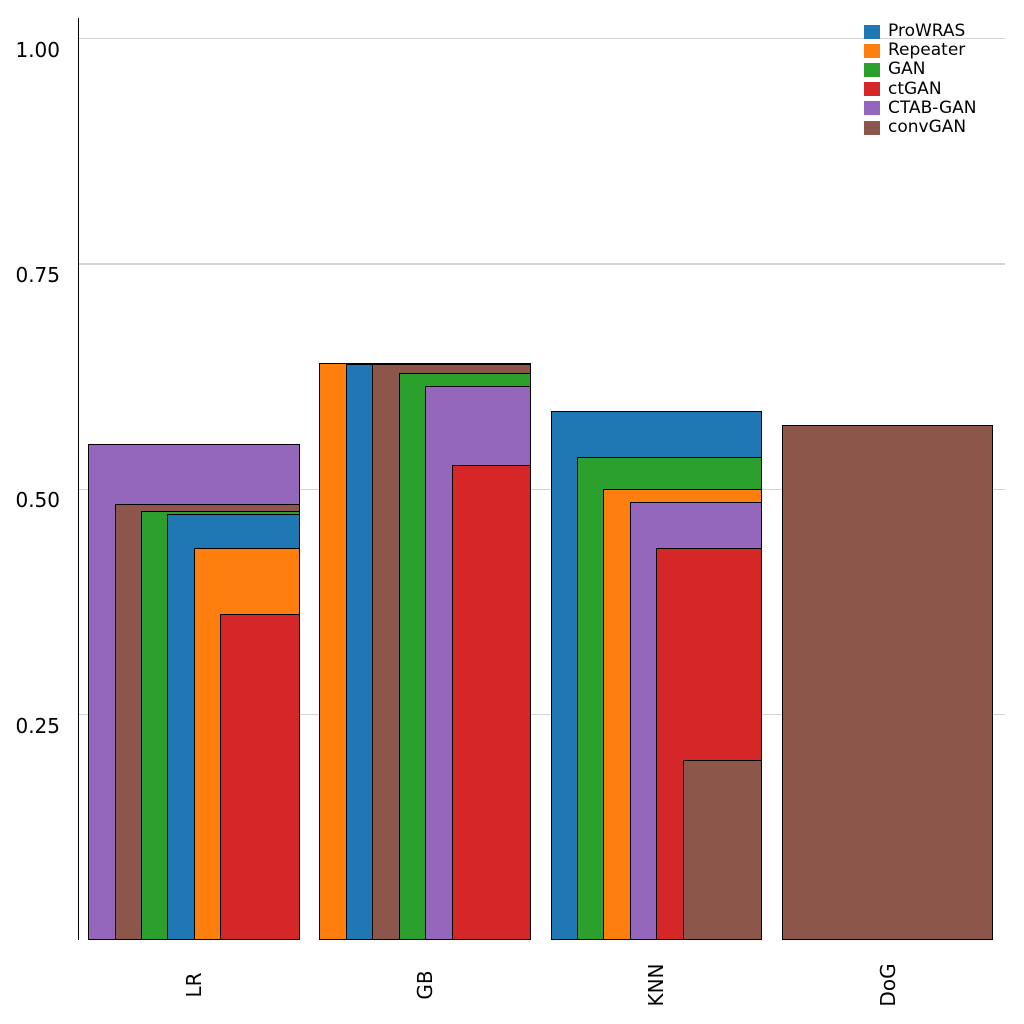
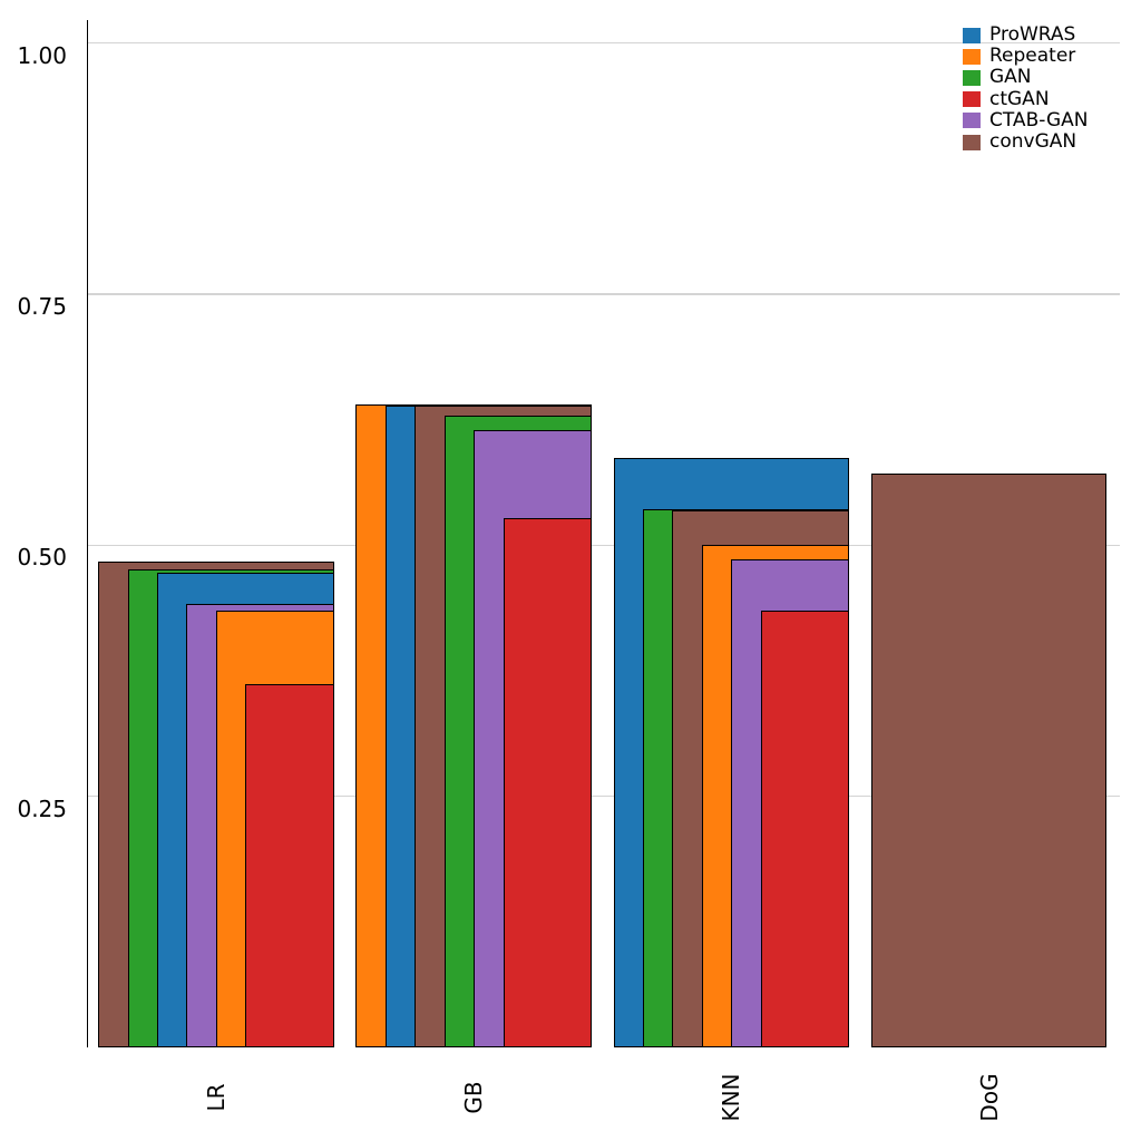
CTAB-GAN/LR: 0.55 -> 0.44
convGAN/KNN: 0.20 -> 0.54
